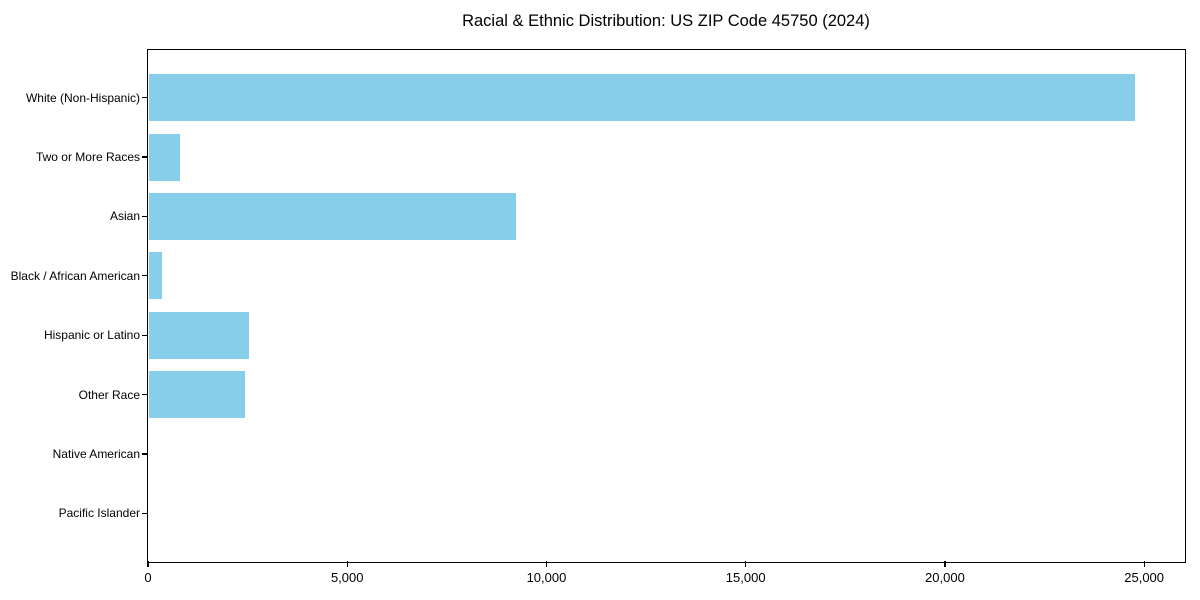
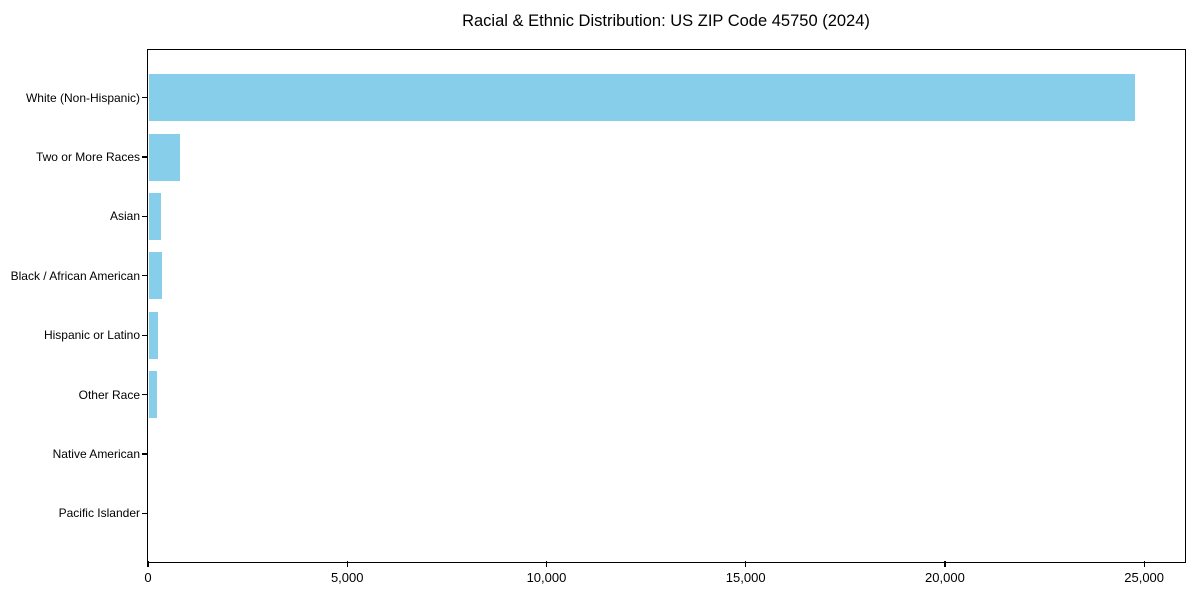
Asian: 9200 -> 300
Hispanic or Latino: 2500 -> 200
Other Race: 2400 -> 200
